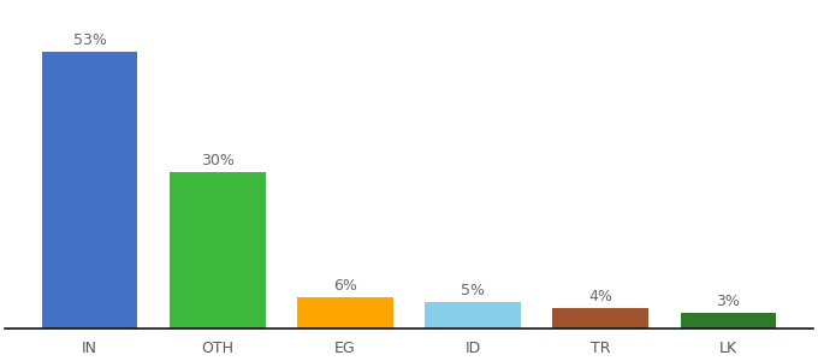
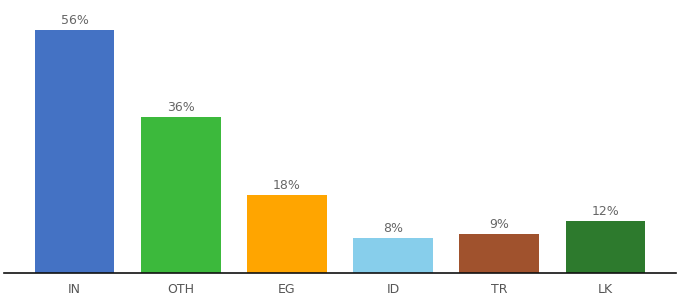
IN: 53% -> 56%
OTH: 30% -> 36%
EG: 6% -> 18%
ID: 5% -> 8%
TR: 4% -> 9%
LK: 3% -> 12%
